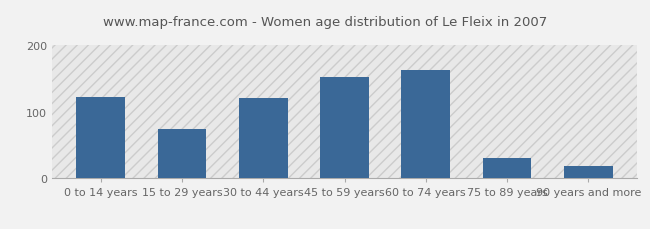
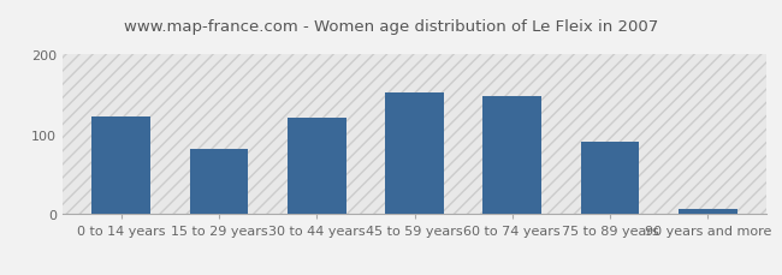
15 to 29 years: 74 -> 82
60 to 74 years: 162 -> 148
75 to 89 years: 30 -> 90
90 years and more: 18 -> 7
